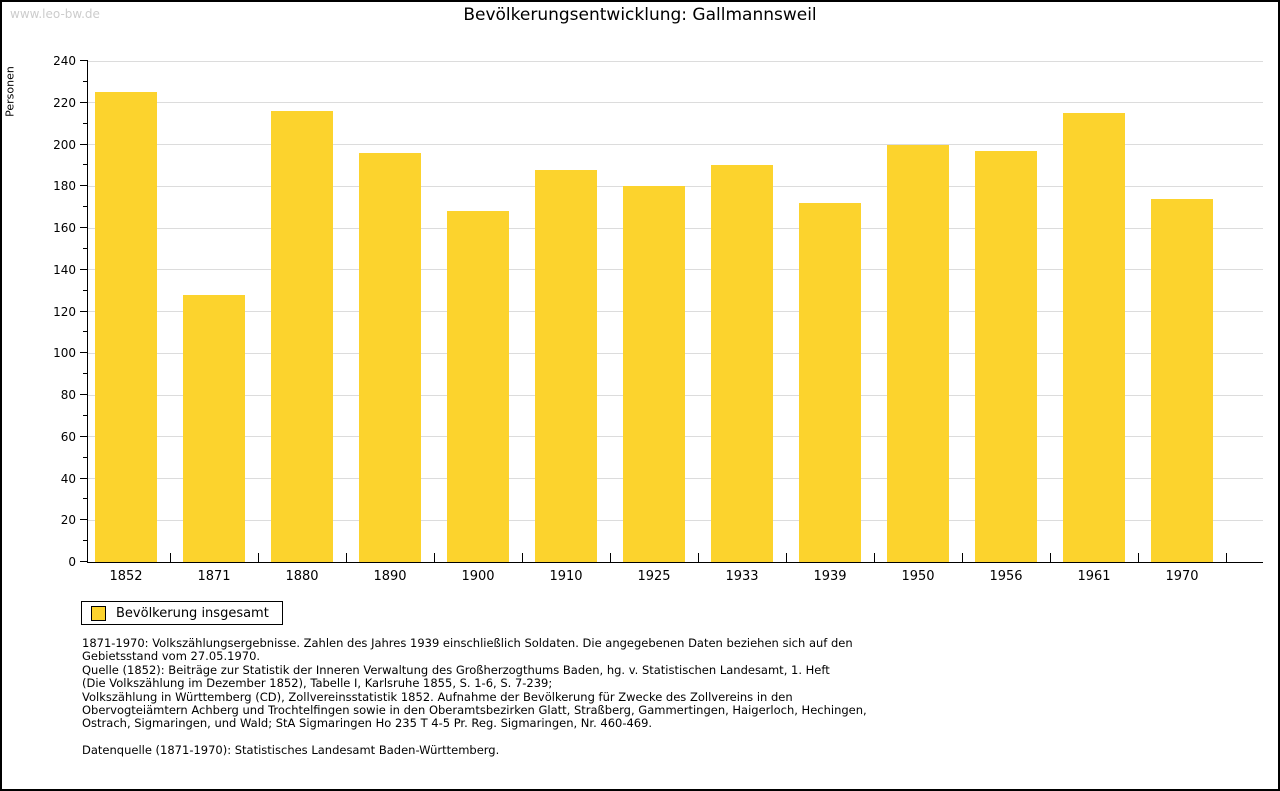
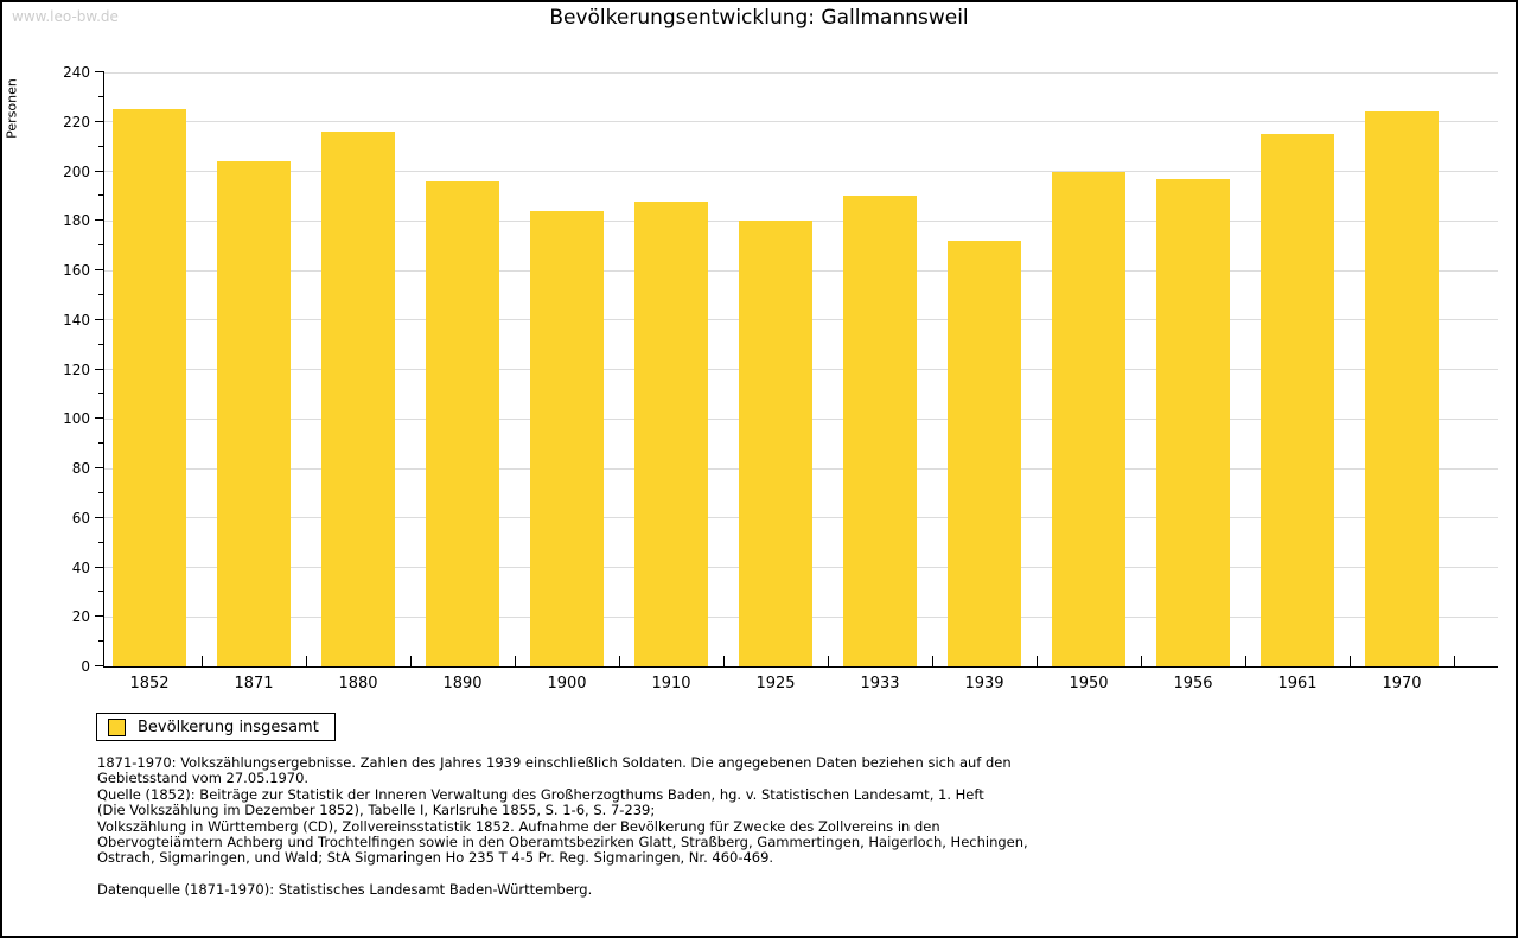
1871: 128 -> 204
1900: 168 -> 184
1970: 174 -> 224
